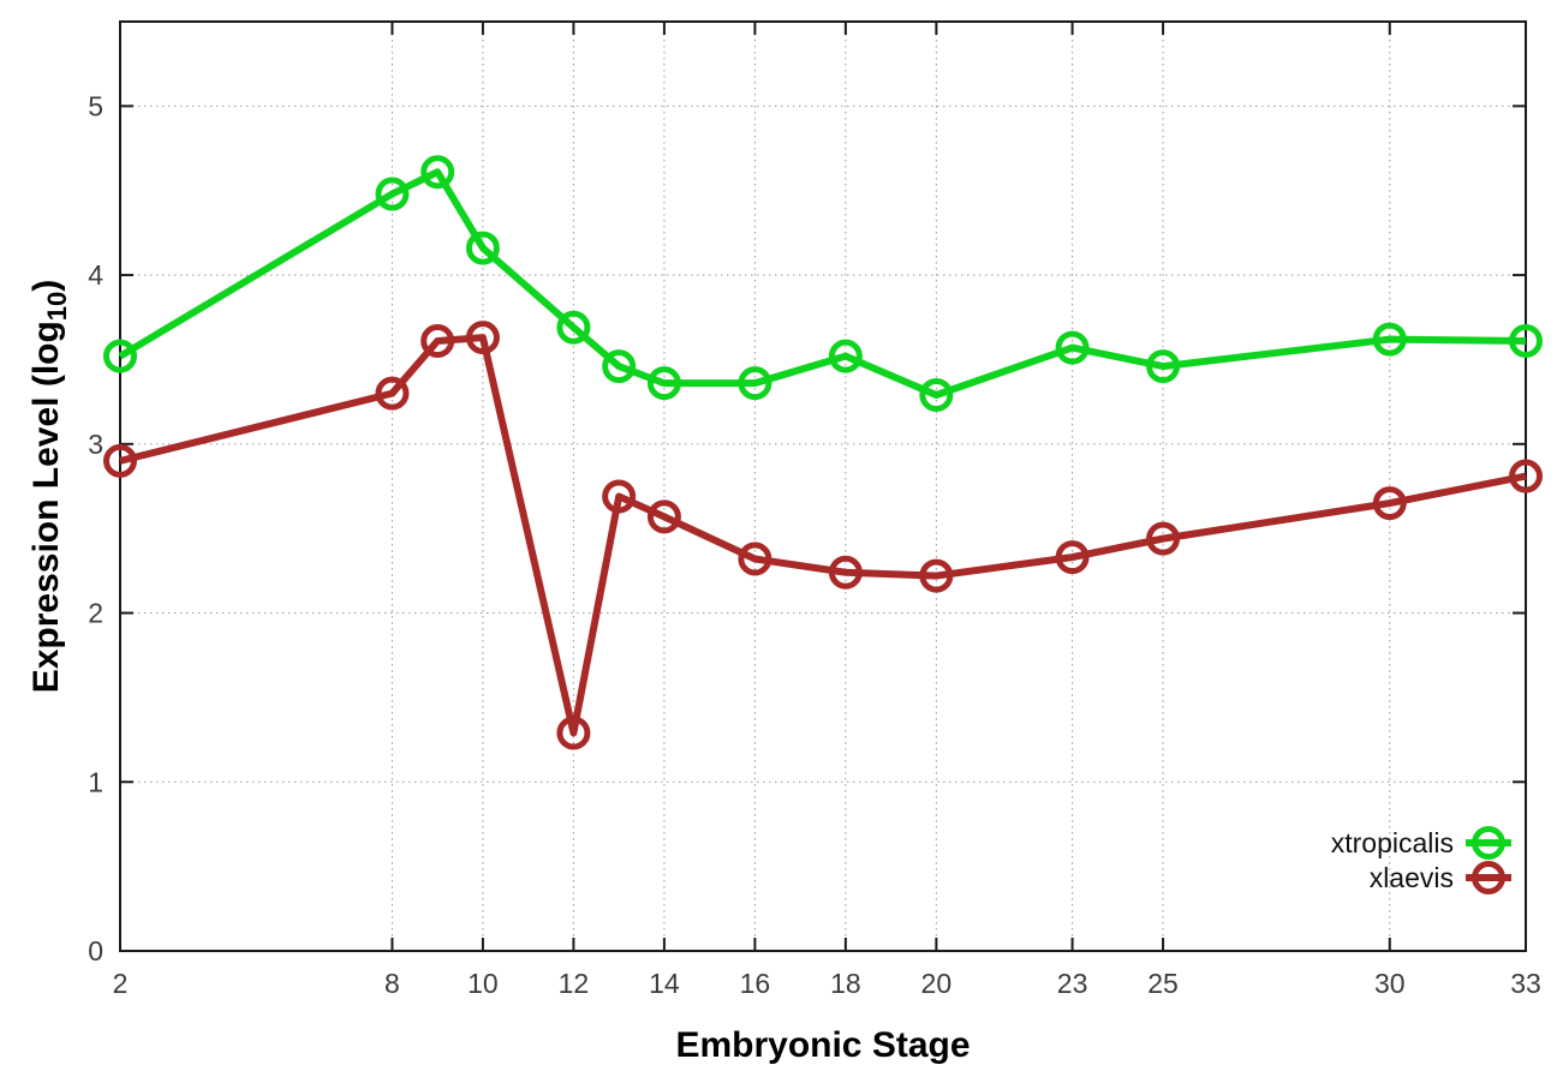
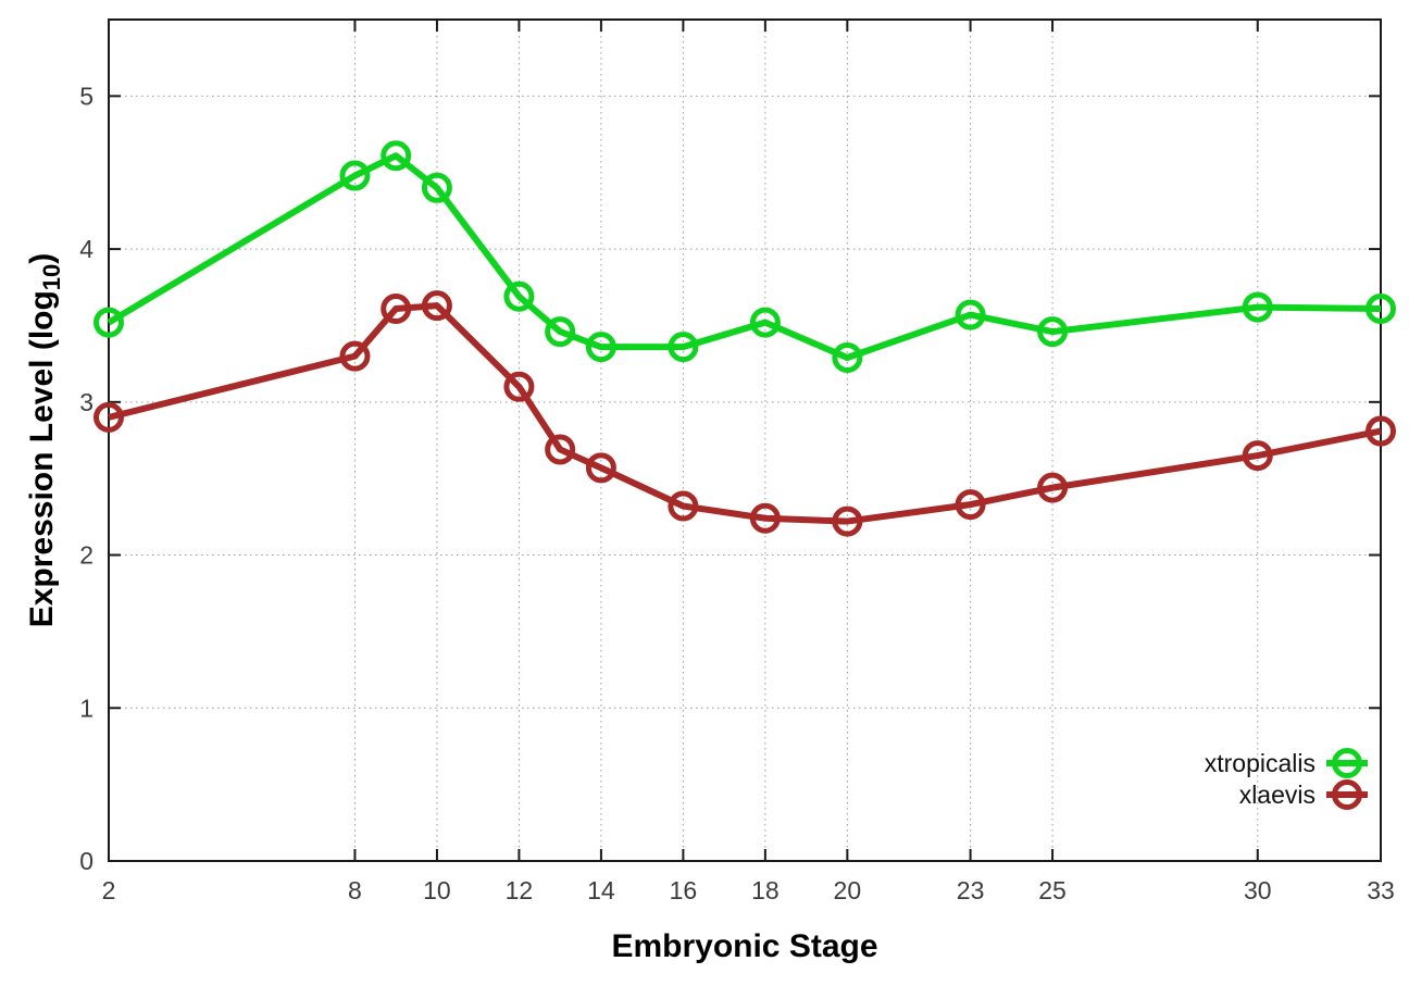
xtropicalis/10: 4.16 -> 4.40
xlaevis/12: 1.29 -> 3.10
